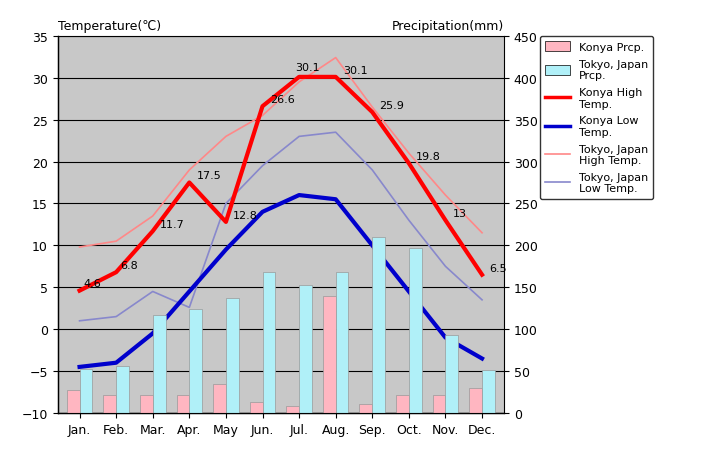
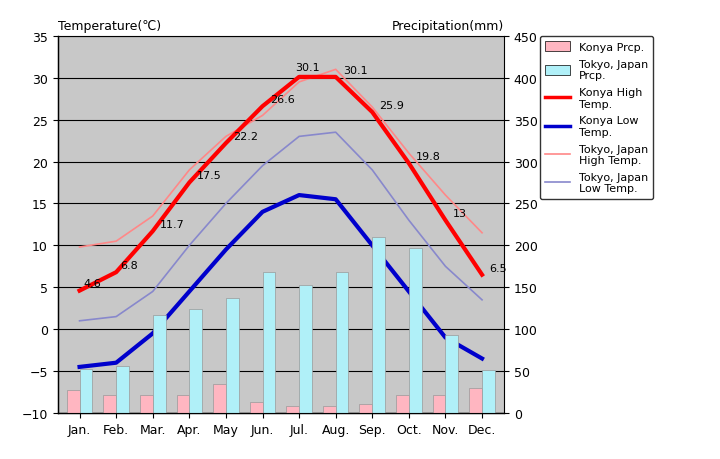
Tokyo, Japan Low Temp./Apr.: 2.6 -> 10.0
Konya High Temp./May: 12.8 -> 22.2
Konya Prcp./Aug.: 140 -> 8
Tokyo, Japan High Temp./Aug.: 32.4 -> 31.0
